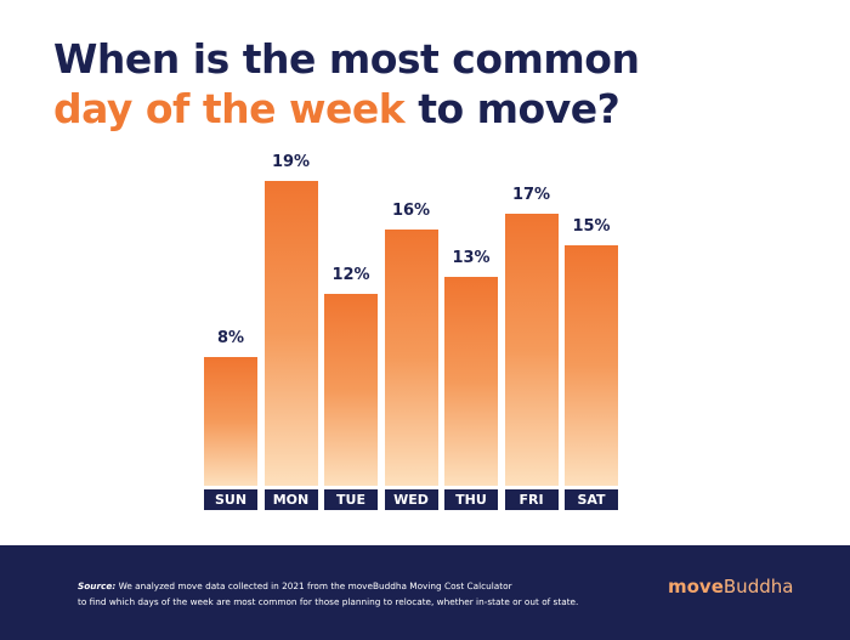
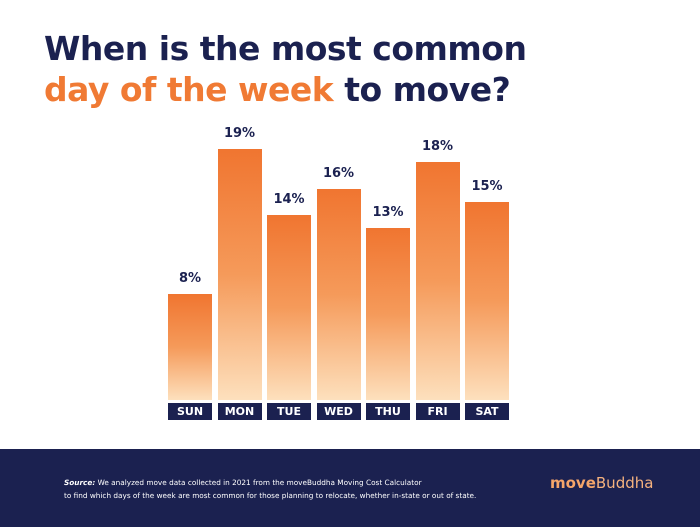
TUE: 12% -> 14%
FRI: 17% -> 18%
